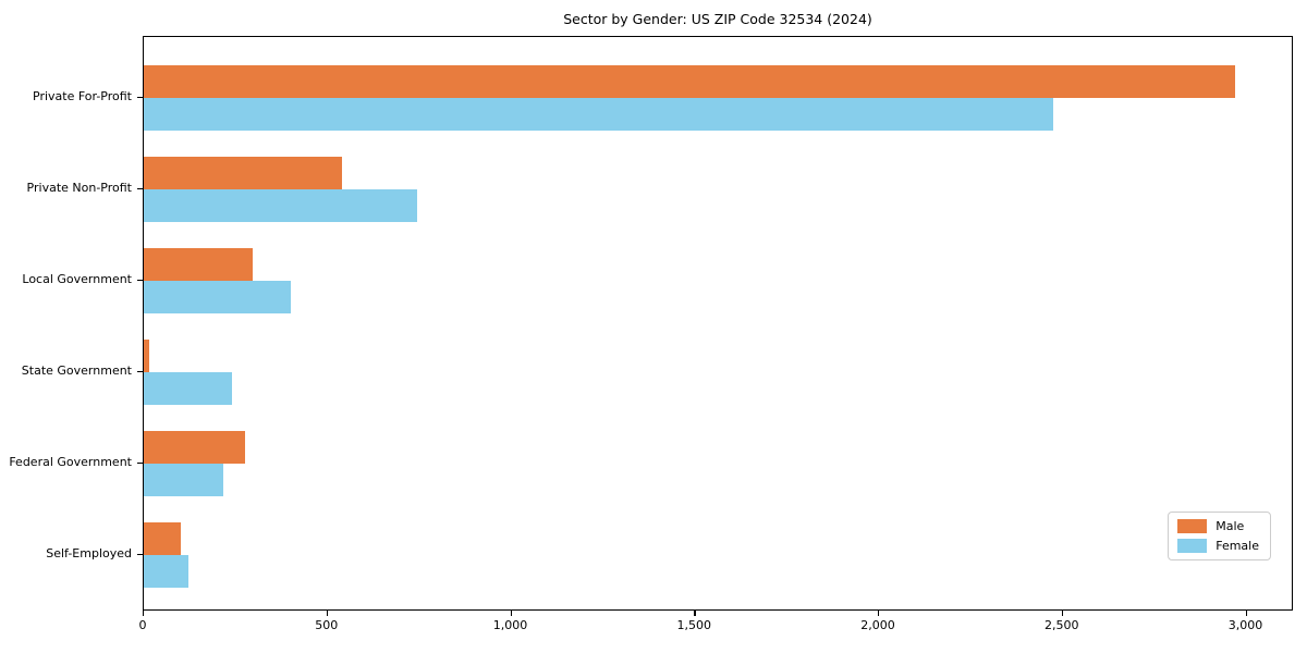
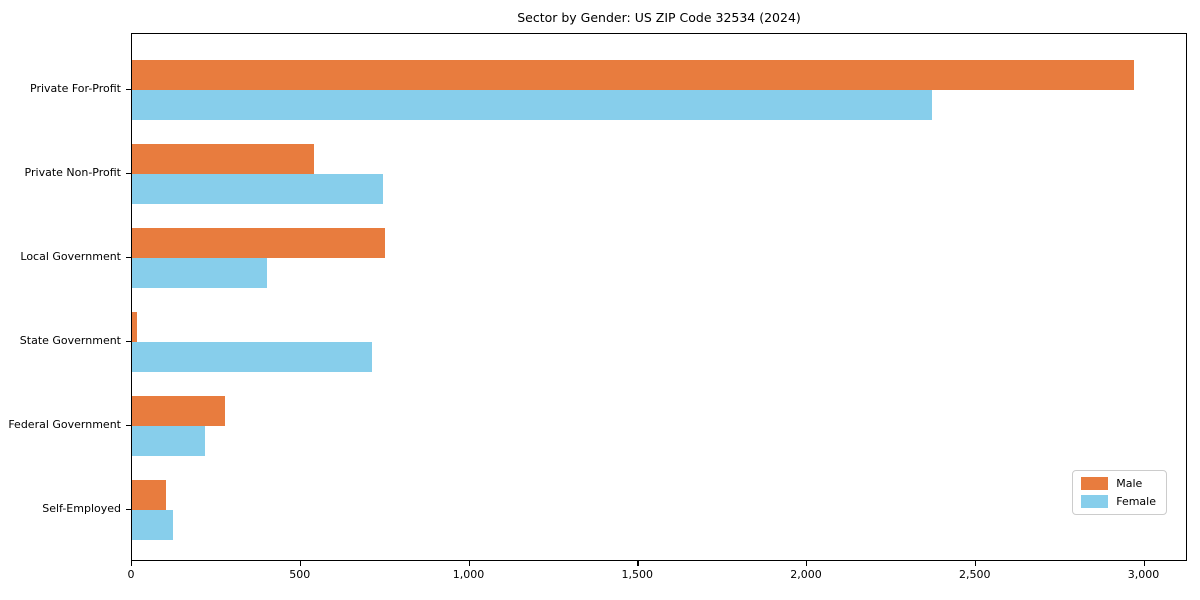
Female/Private For-Profit: 2480 -> 2370
Male/Local Government: 300 -> 750
Female/State Government: 240 -> 710
